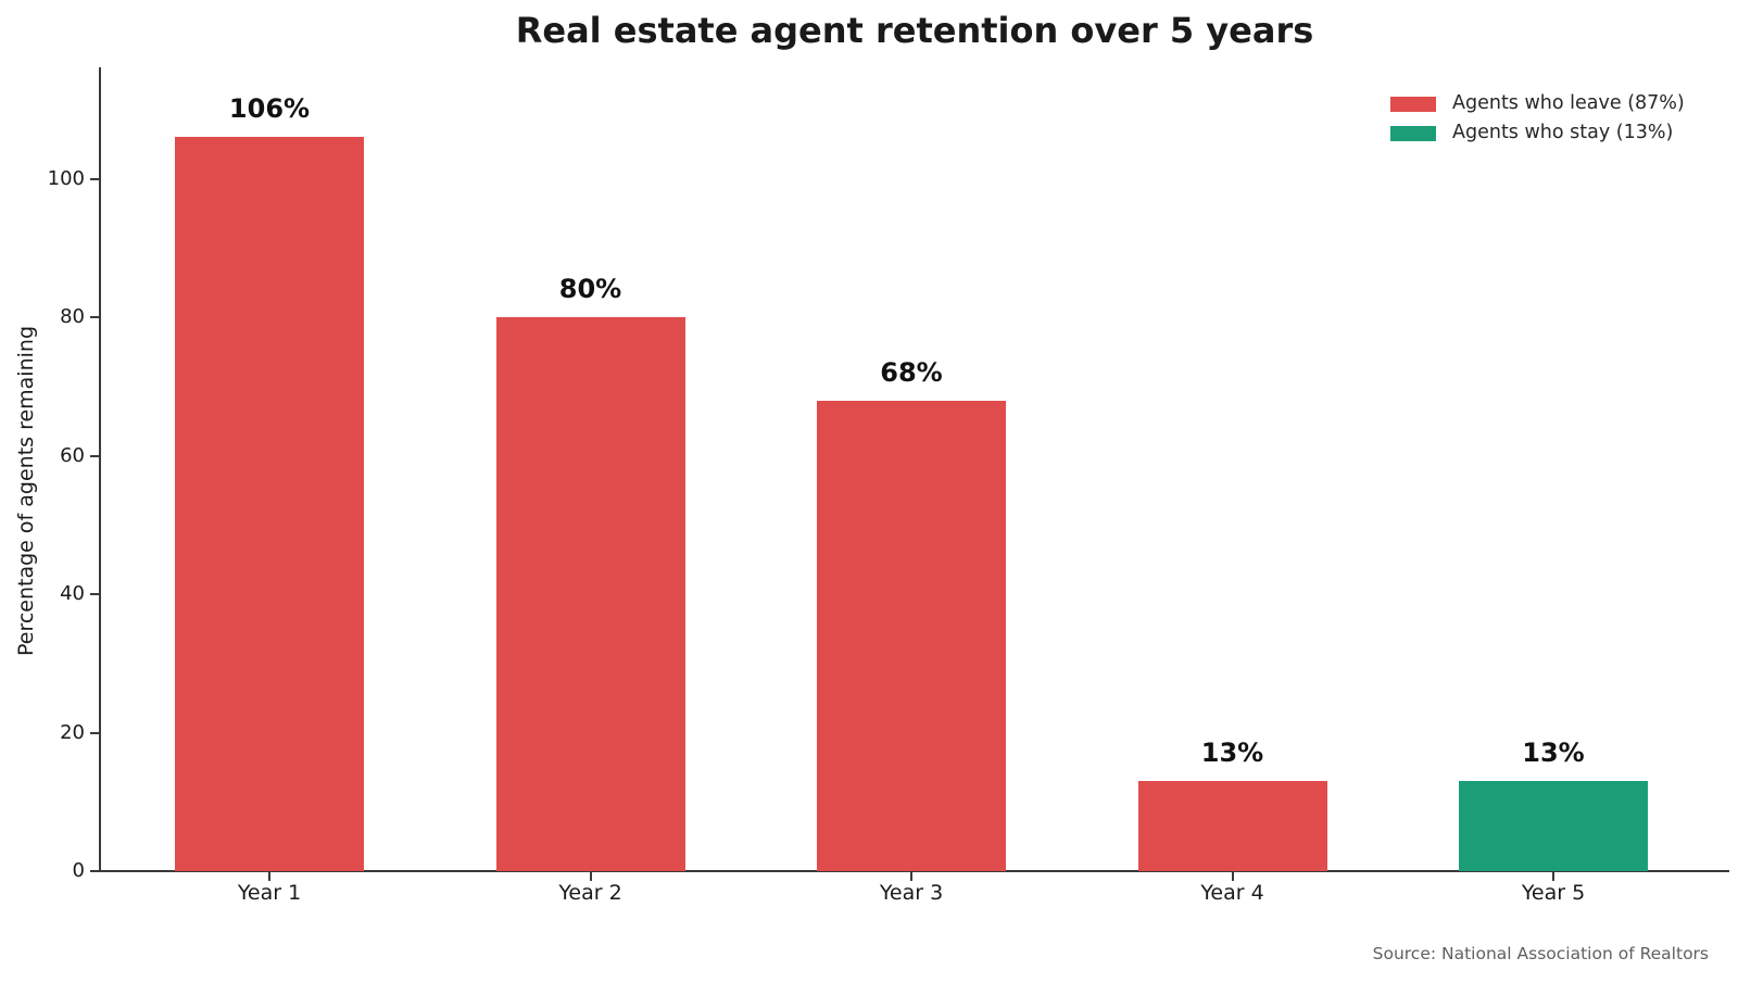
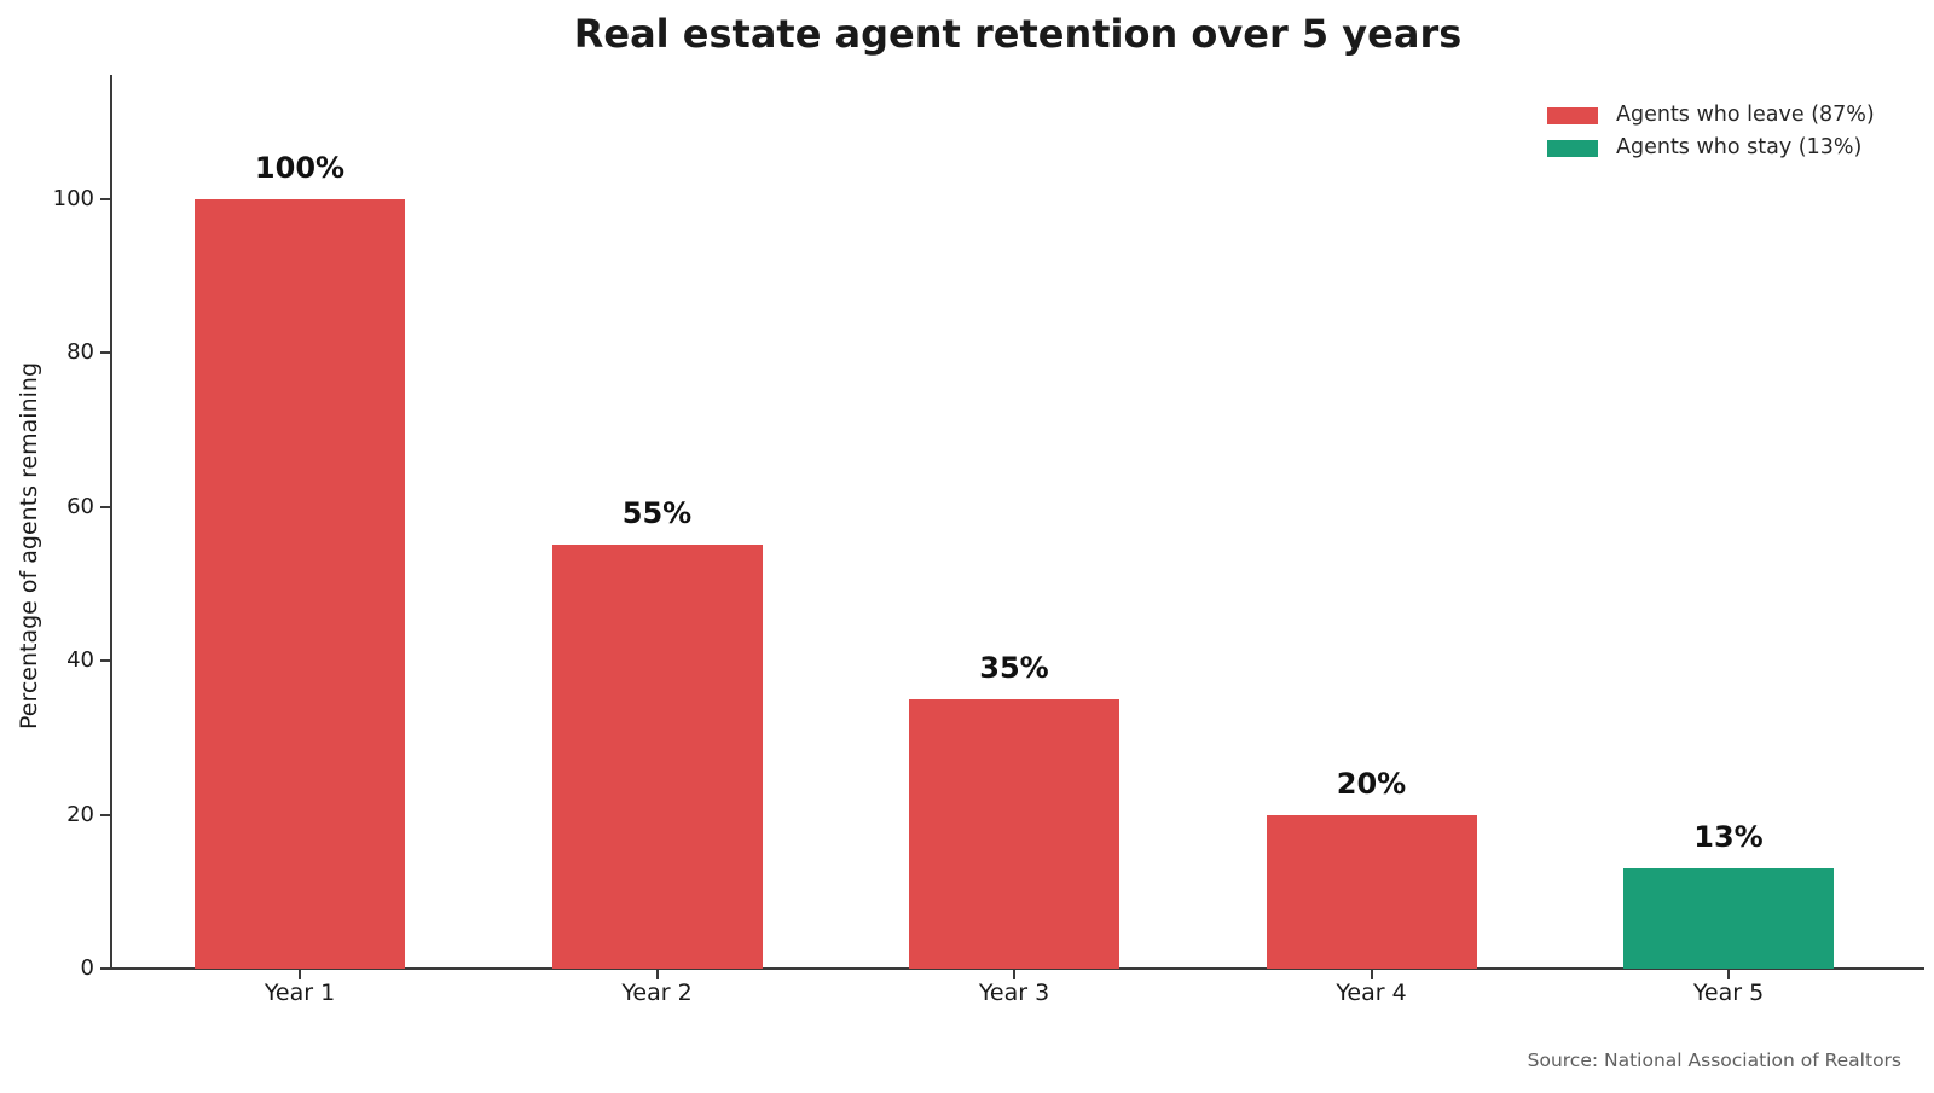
Year 1: 106% -> 100%
Year 2: 80% -> 55%
Year 3: 68% -> 35%
Year 4: 13% -> 20%
